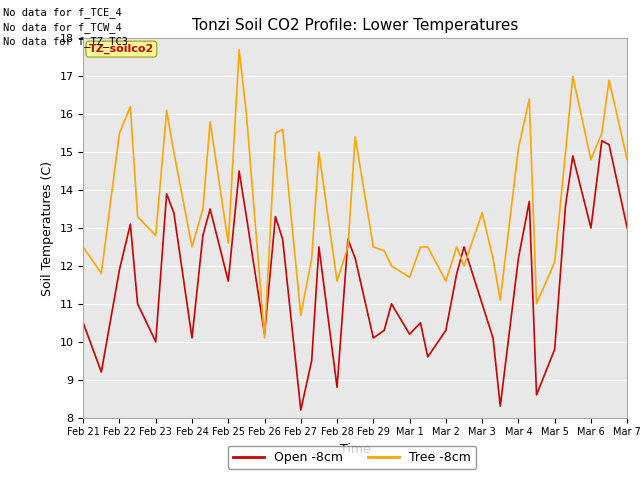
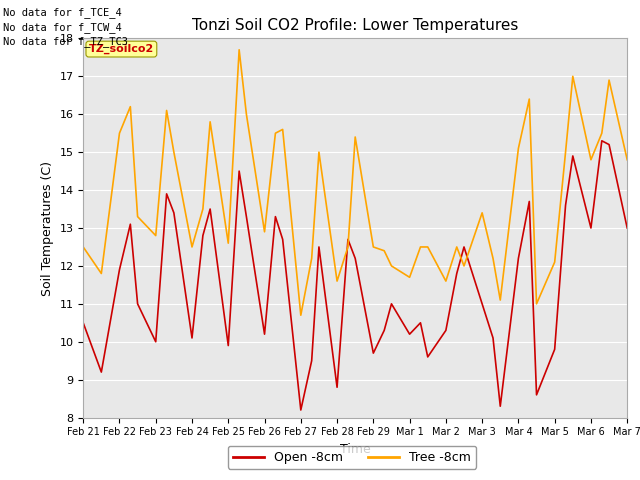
Open -8cm/Feb 25: 11.6 -> 9.9
Tree -8cm/Feb 26: 10.1 -> 12.9
Open -8cm/Feb 29: 10.1 -> 9.7
